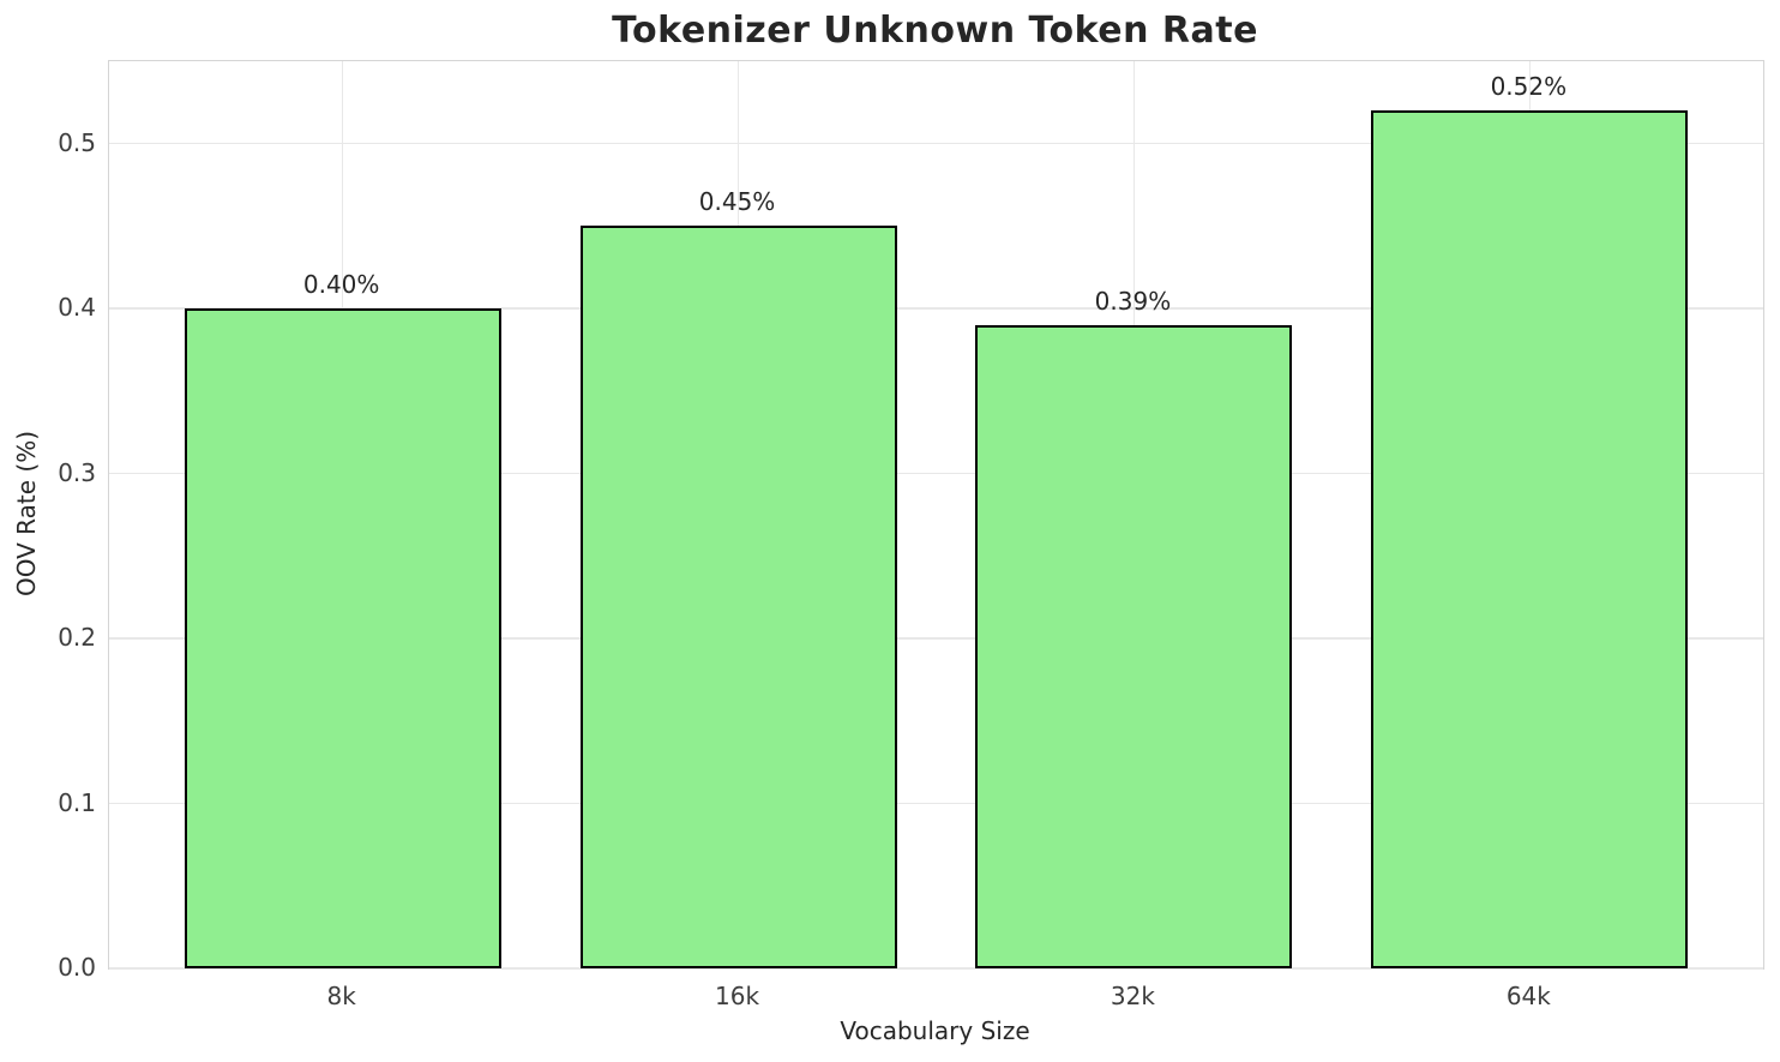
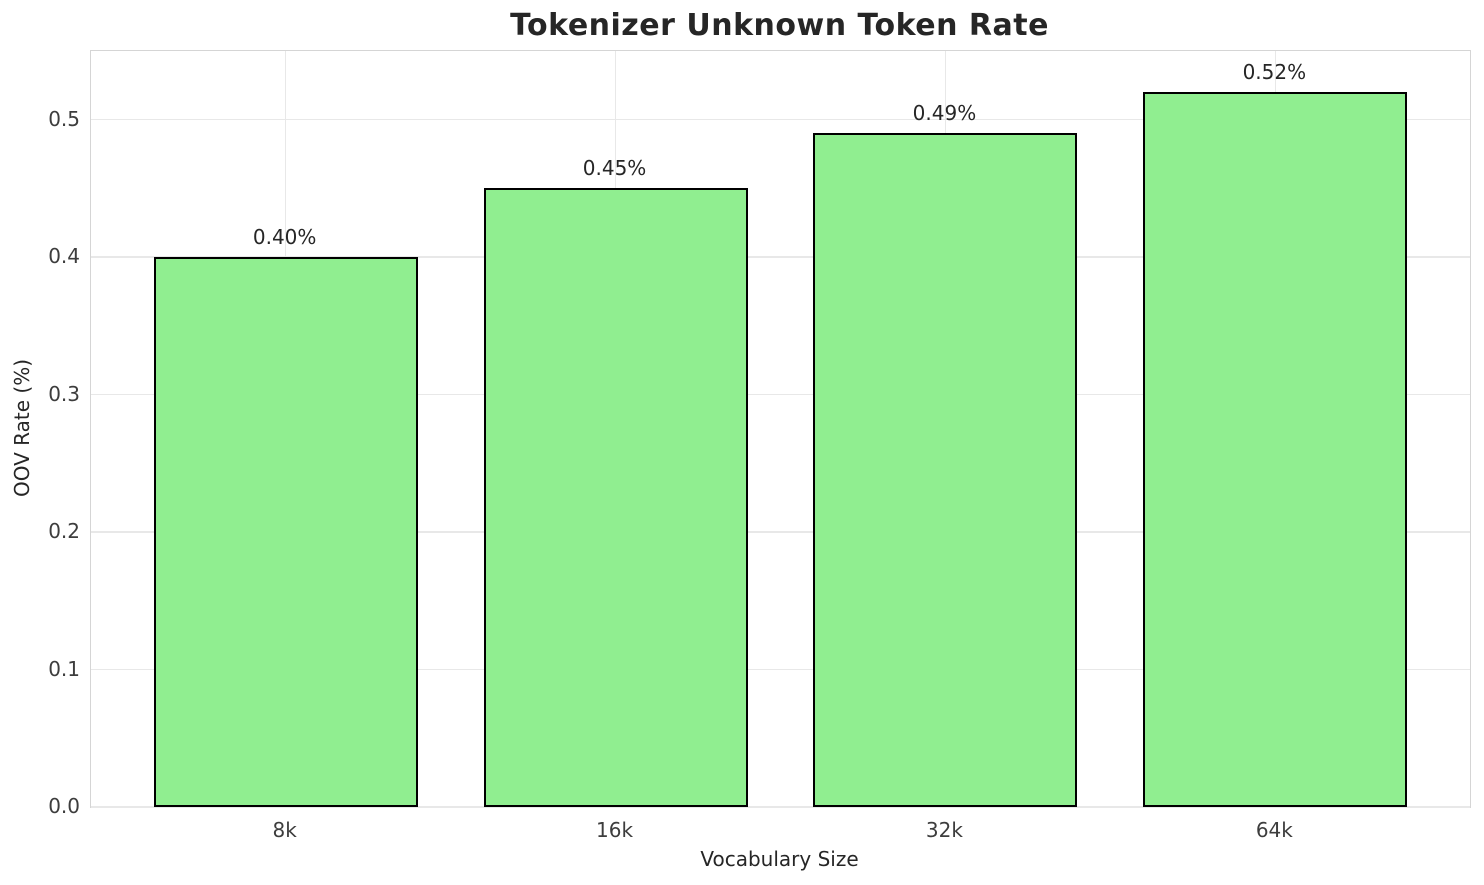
32k: 0.39% -> 0.49%
